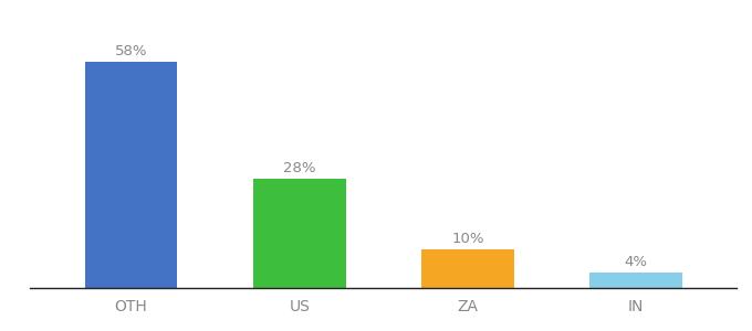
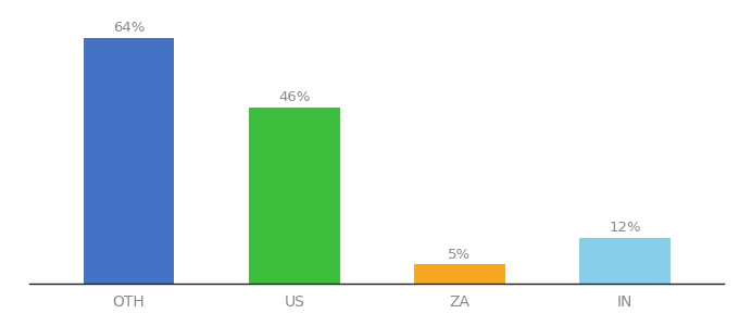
OTH: 58% -> 64%
US: 28% -> 46%
ZA: 10% -> 5%
IN: 4% -> 12%
